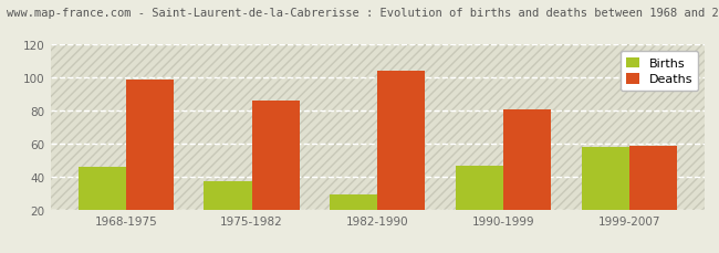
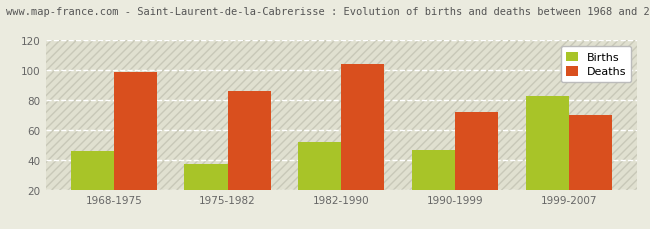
Births/1982-1990: 29 -> 52
Deaths/1990-1999: 81 -> 72
Births/1999-2007: 58 -> 83
Deaths/1999-2007: 59 -> 70
